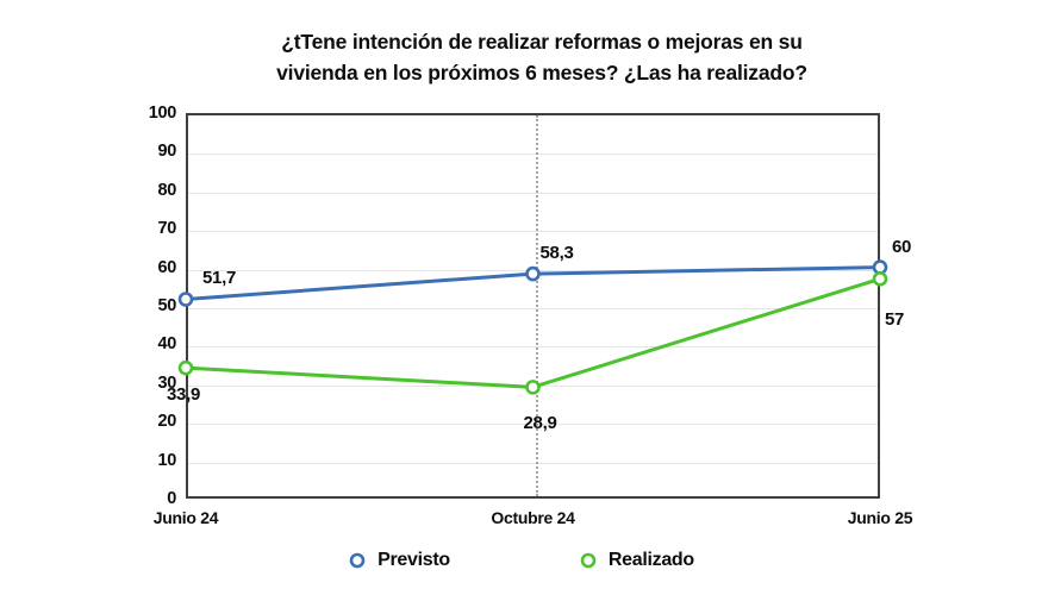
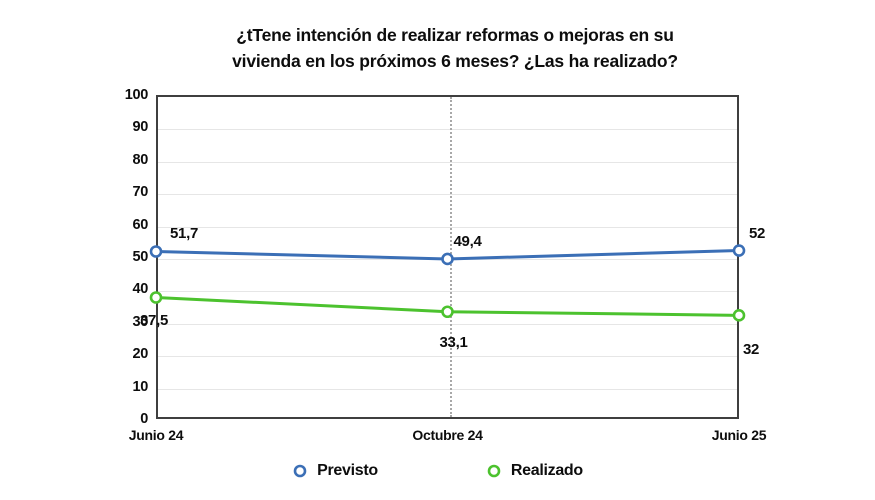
Realizado/Junio 24: 33,9 -> 37,5
Previsto/Octubre 24: 58,3 -> 49,4
Realizado/Octubre 24: 28,9 -> 33,1
Previsto/Junio 25: 60 -> 52
Realizado/Junio 25: 57 -> 32
